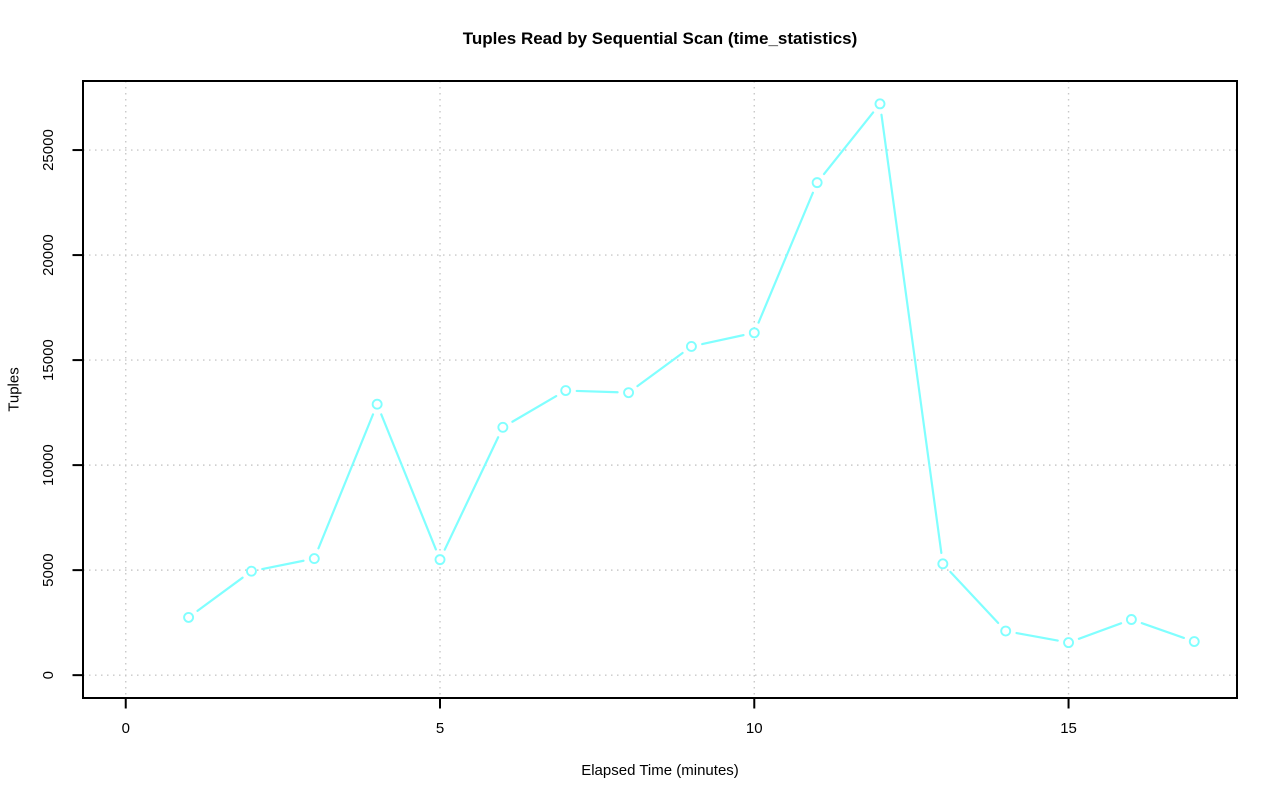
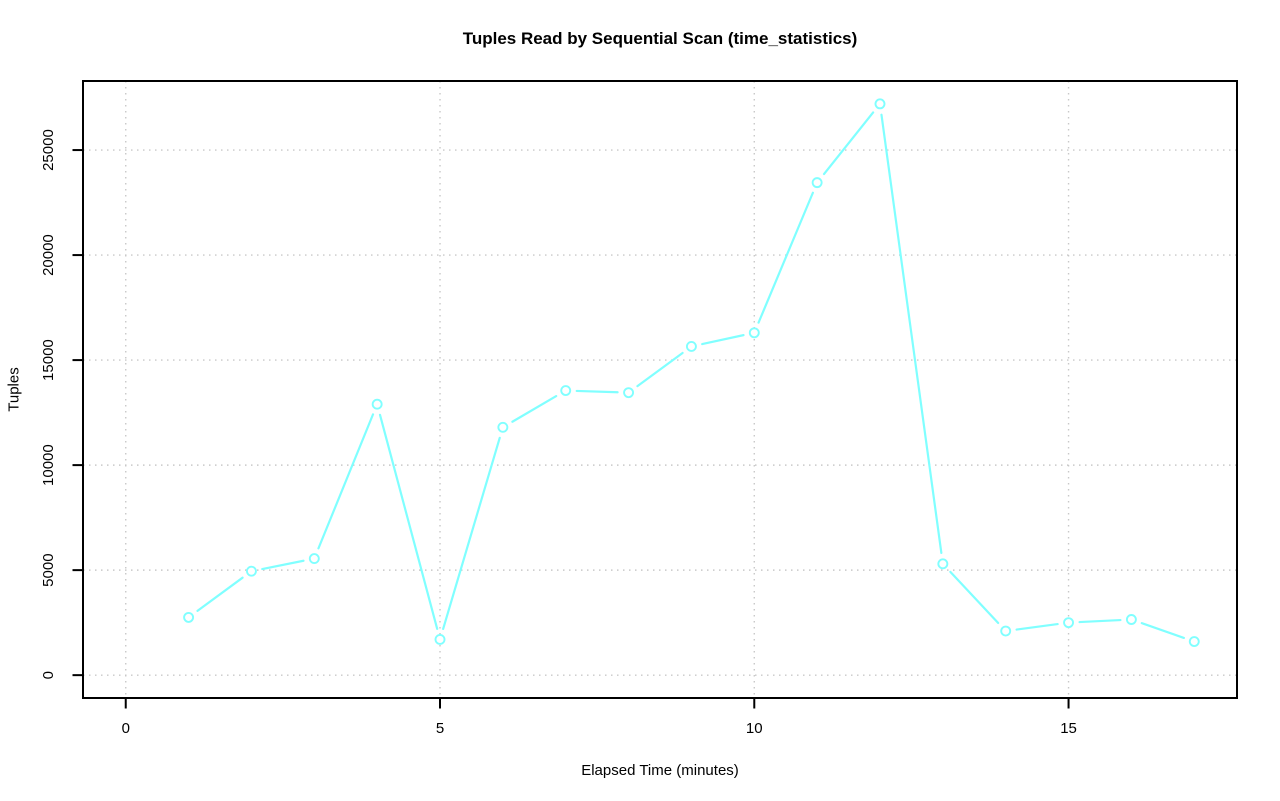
5: 5500 -> 1700
15: 1600 -> 2500
